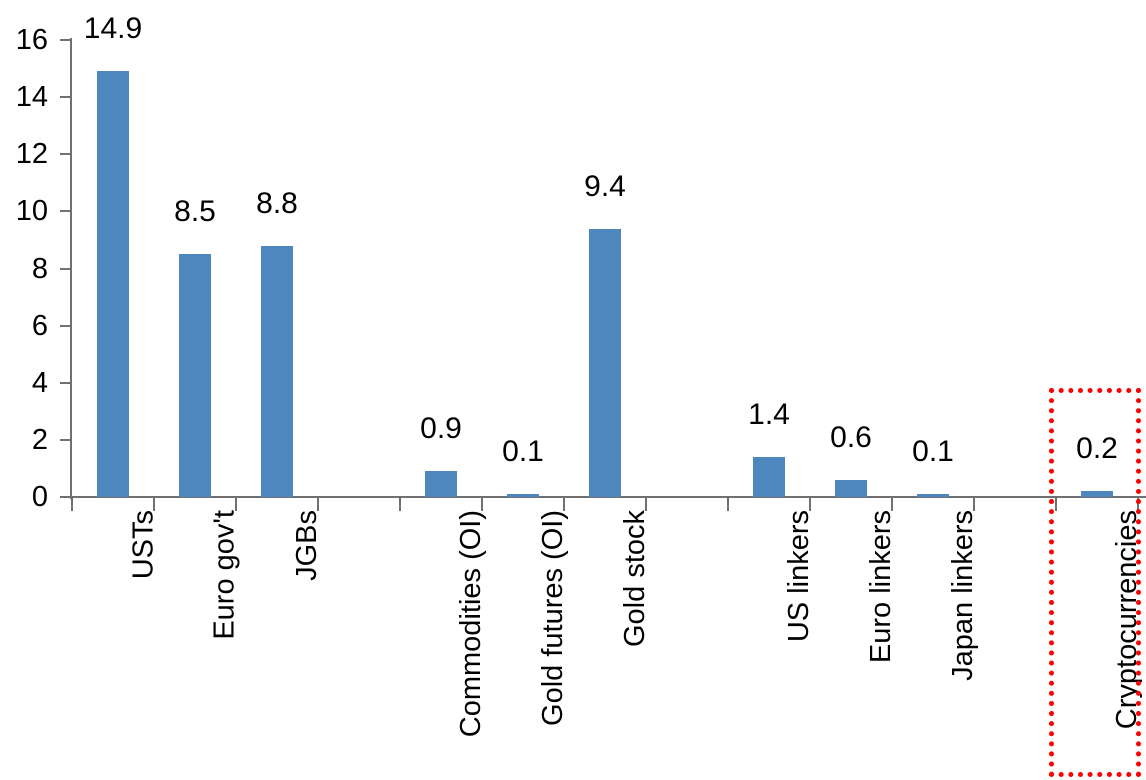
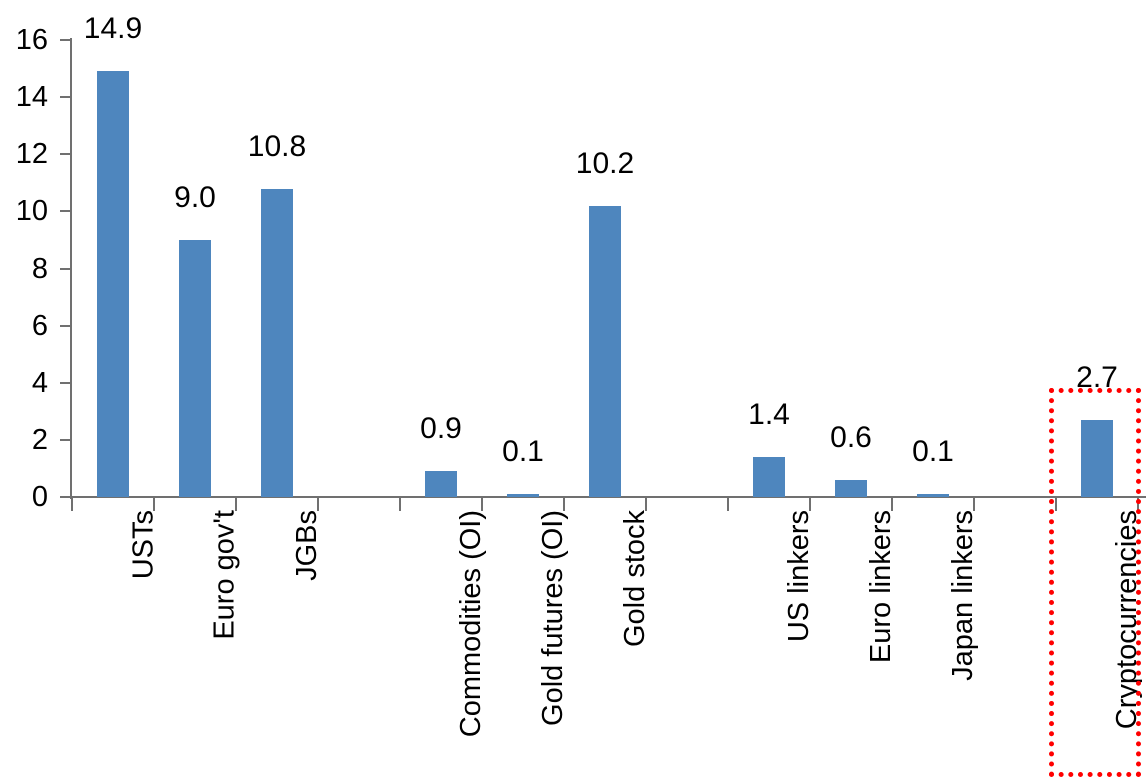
Euro gov't: 8.5 -> 9.0
JGBs: 8.8 -> 10.8
Gold stock: 9.4 -> 10.2
Cryptocurrencies: 0.2 -> 2.7
